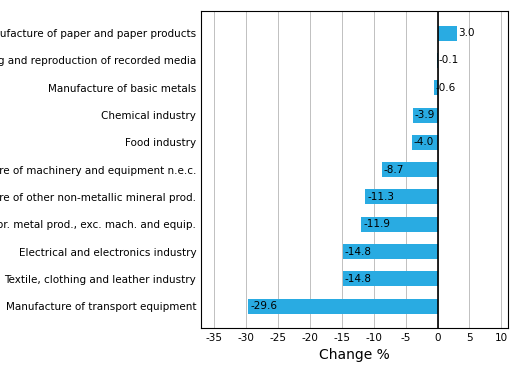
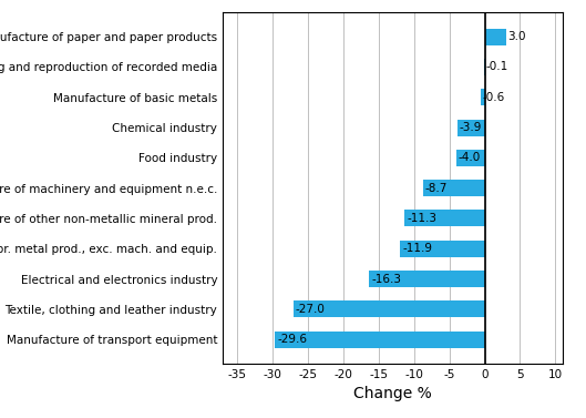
Electrical and electronics industry: -14.8 -> -16.3
Textile, clothing and leather industry: -14.8 -> -27.0
